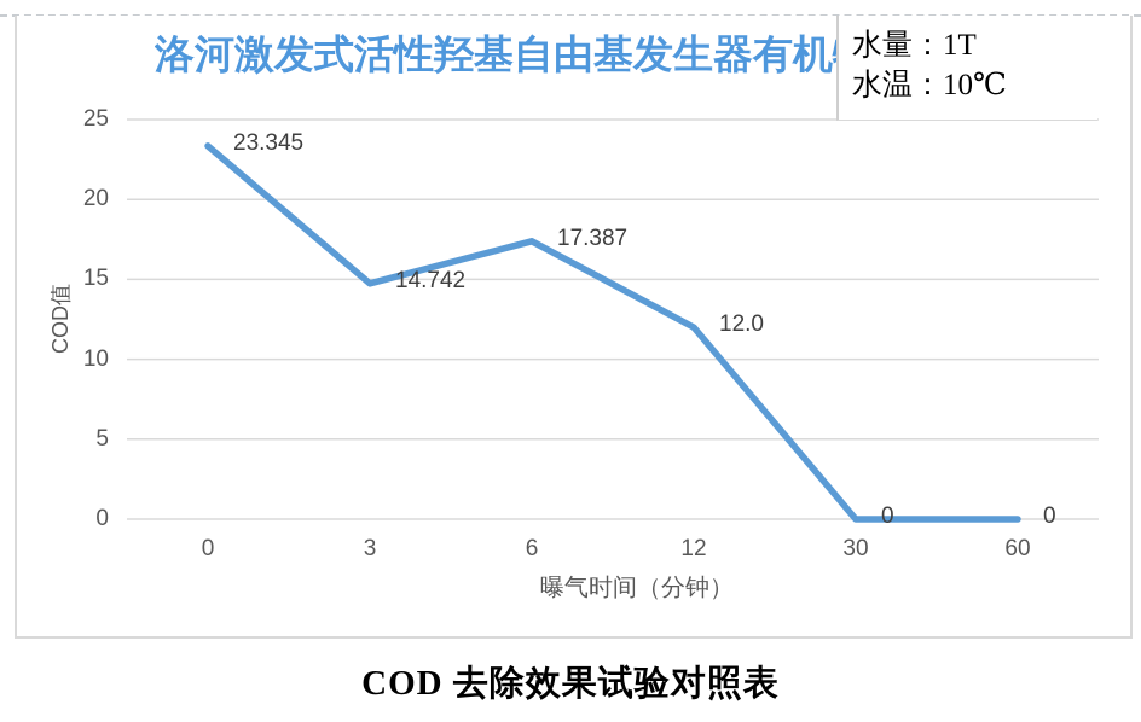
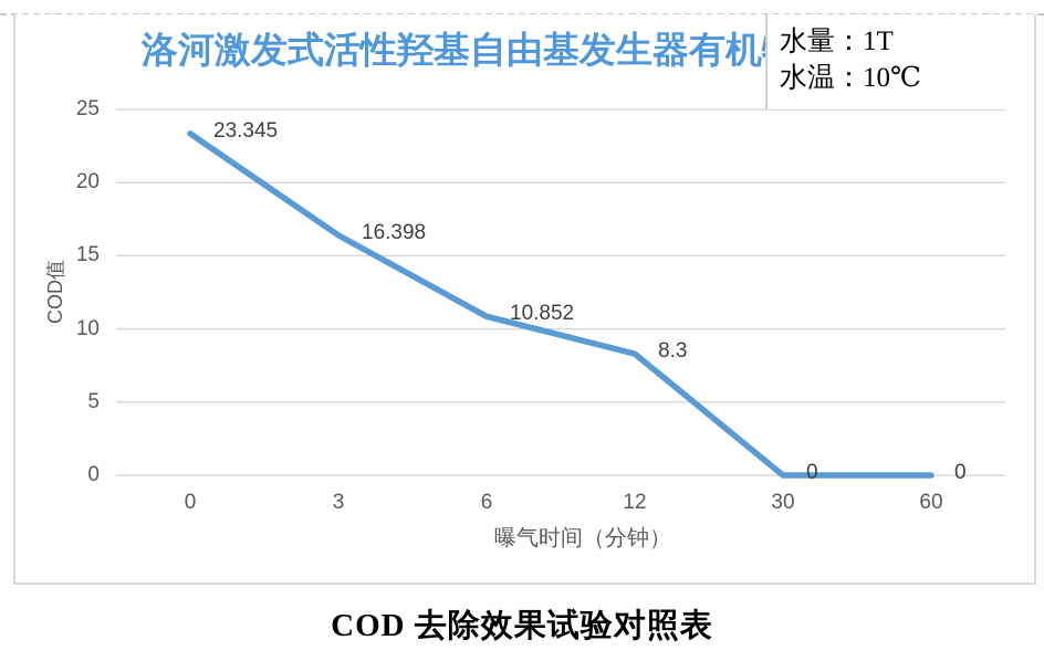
3: 14.742 -> 16.398
6: 17.387 -> 10.852
12: 12.0 -> 8.3
